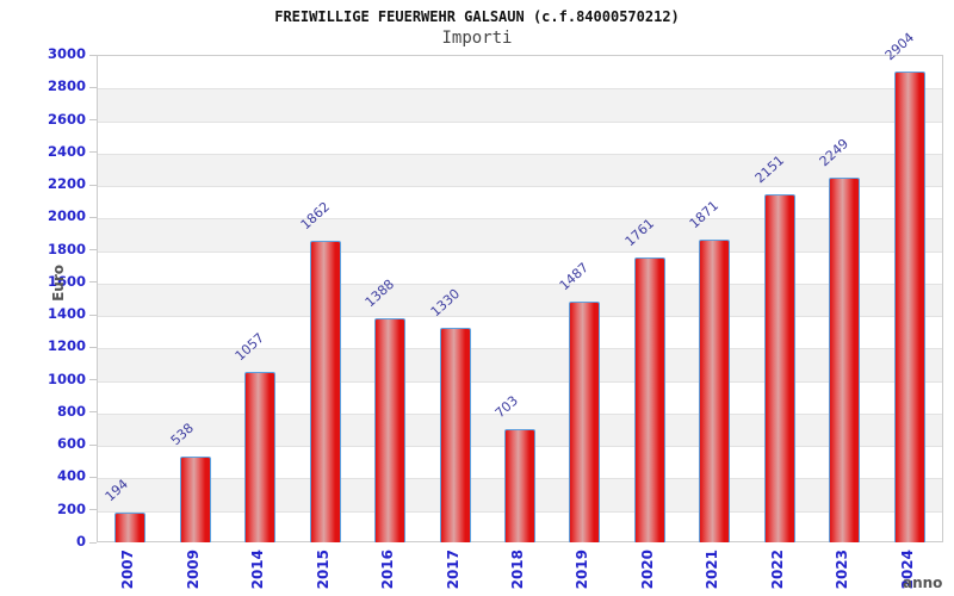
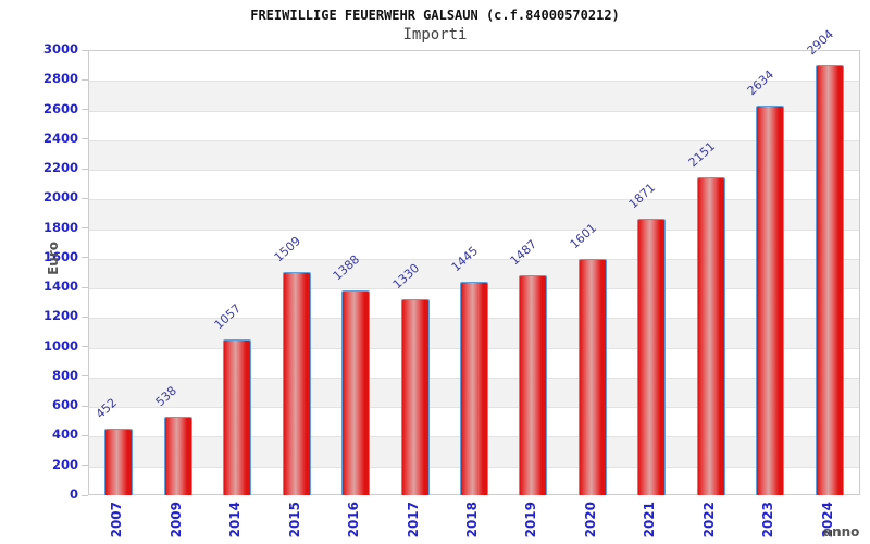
2007: 194 -> 452
2015: 1862 -> 1509
2018: 703 -> 1445
2020: 1761 -> 1601
2023: 2249 -> 2634
